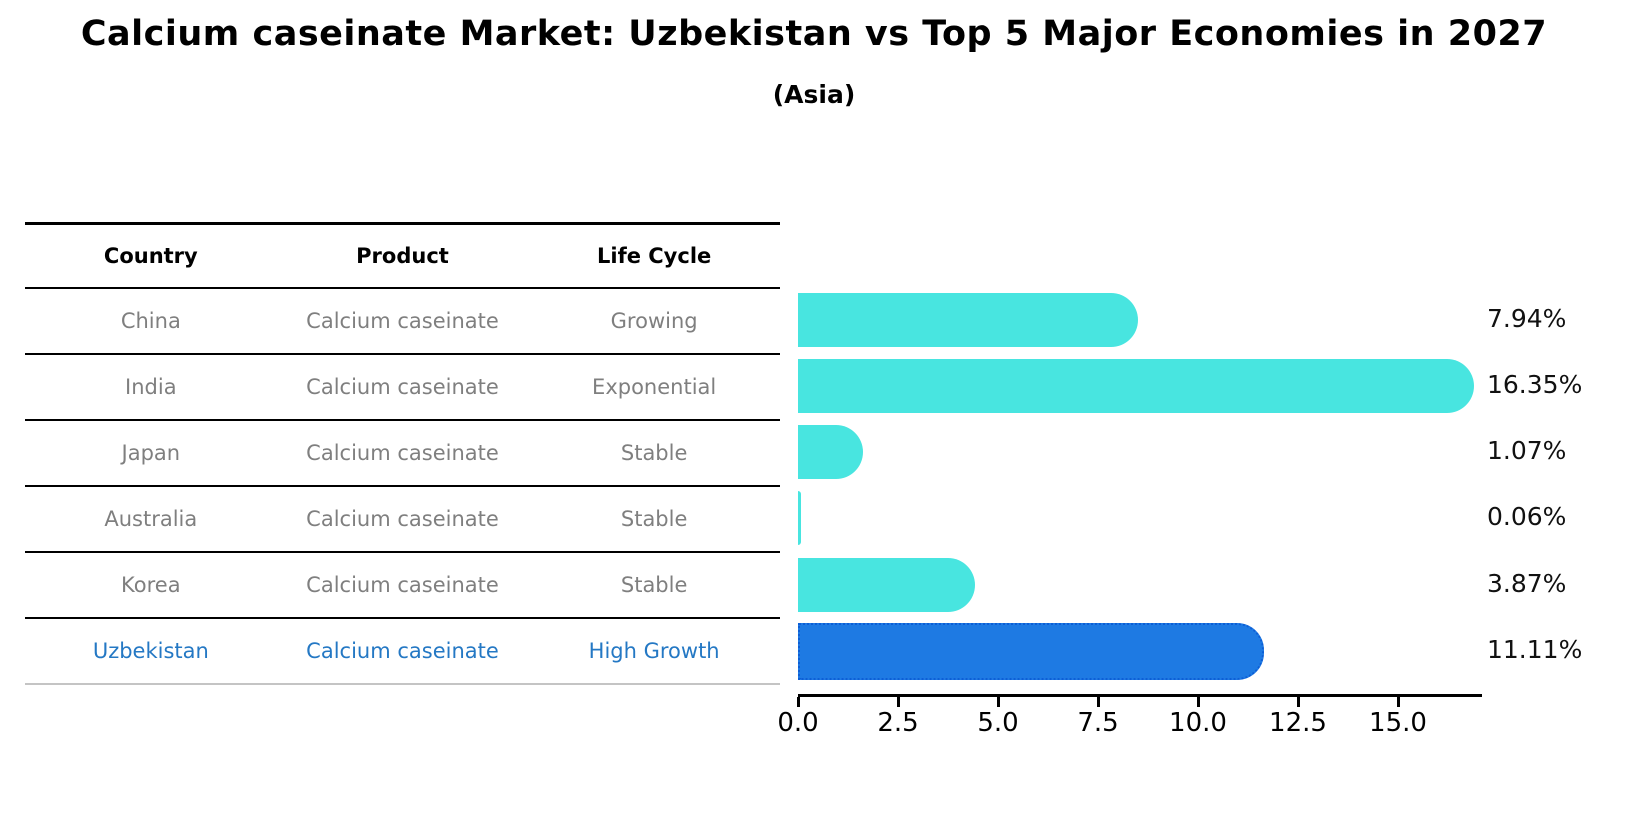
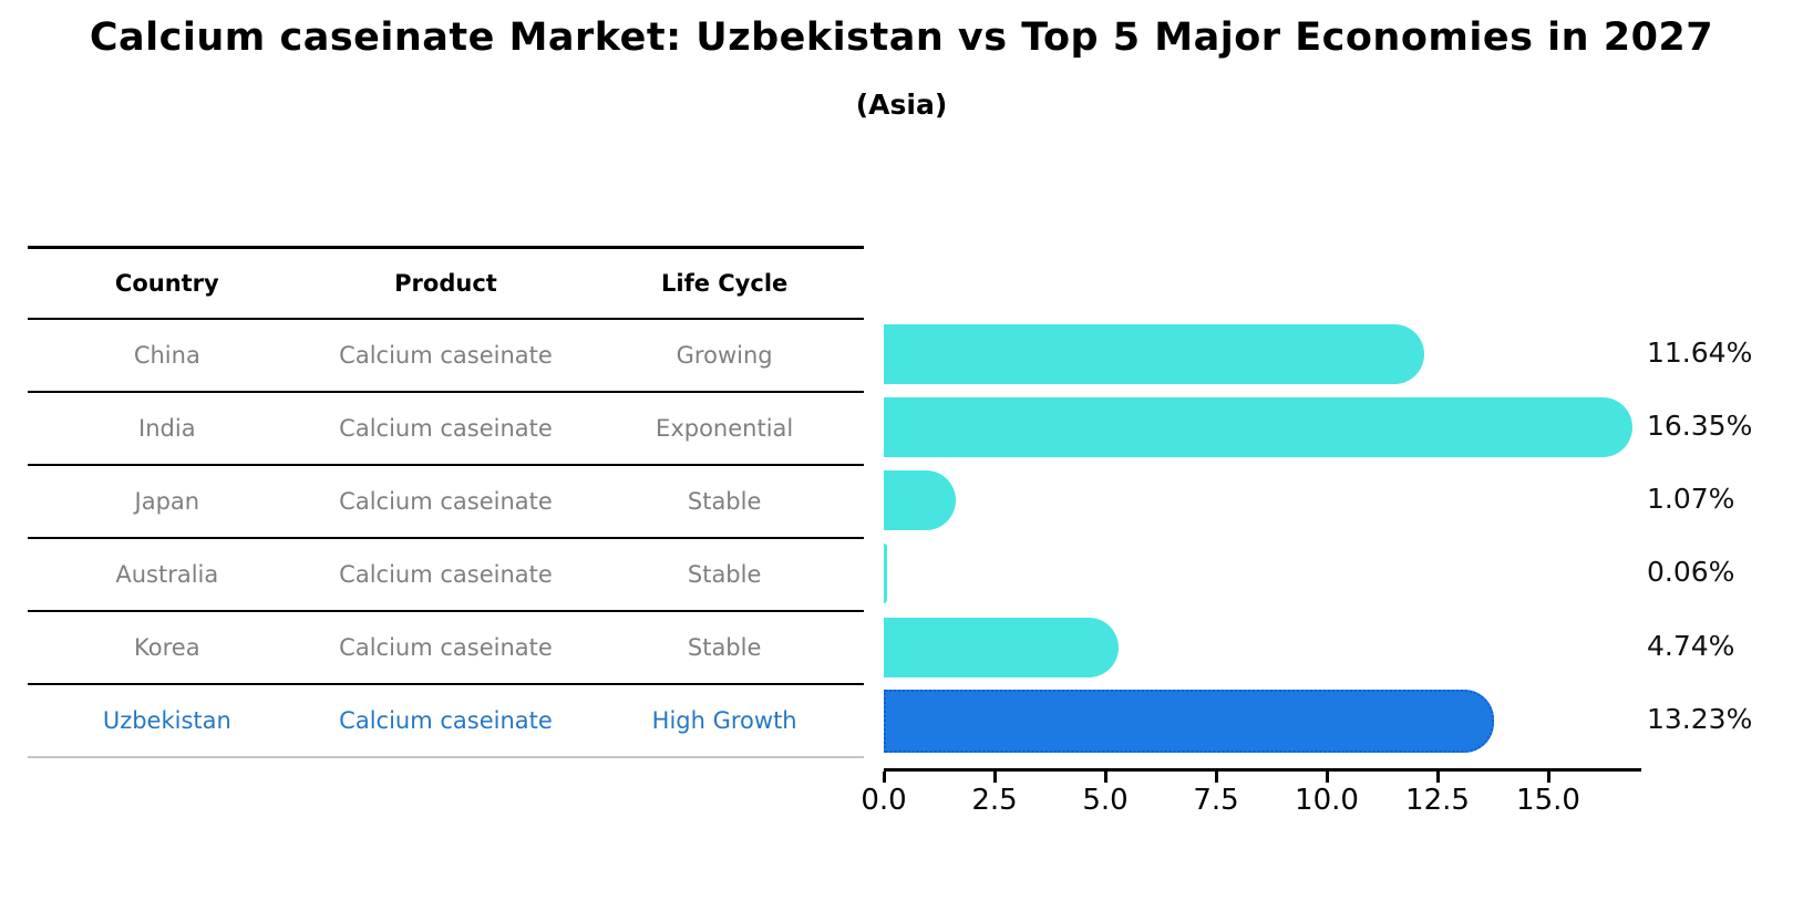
China: 7.94% -> 11.64%
Korea: 3.87% -> 4.74%
Uzbekistan: 11.11% -> 13.23%
